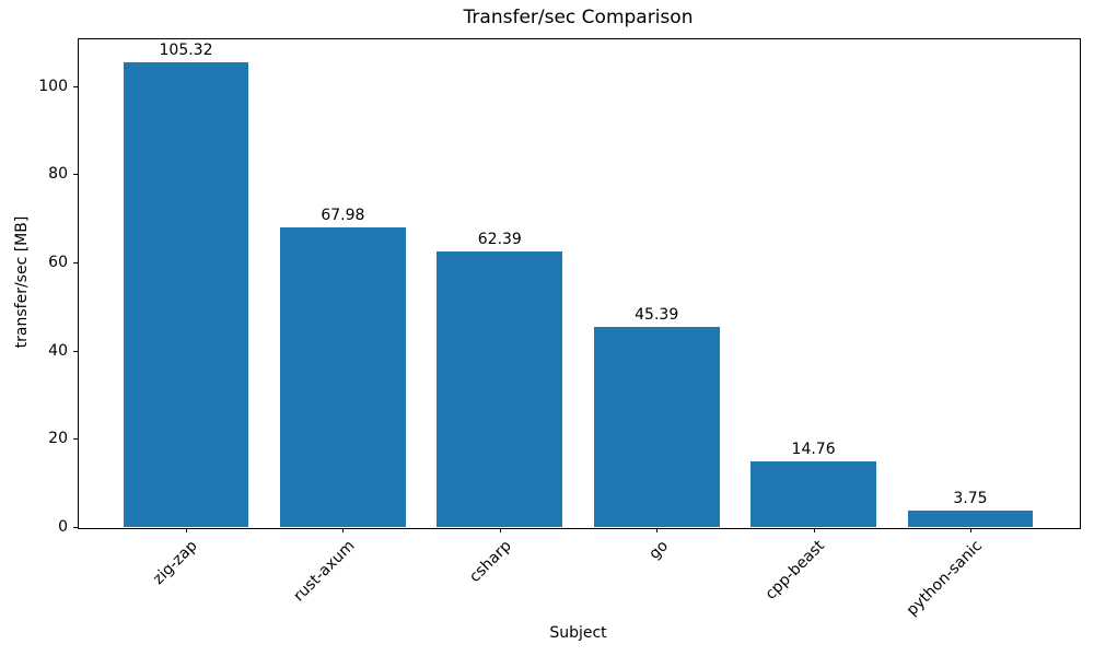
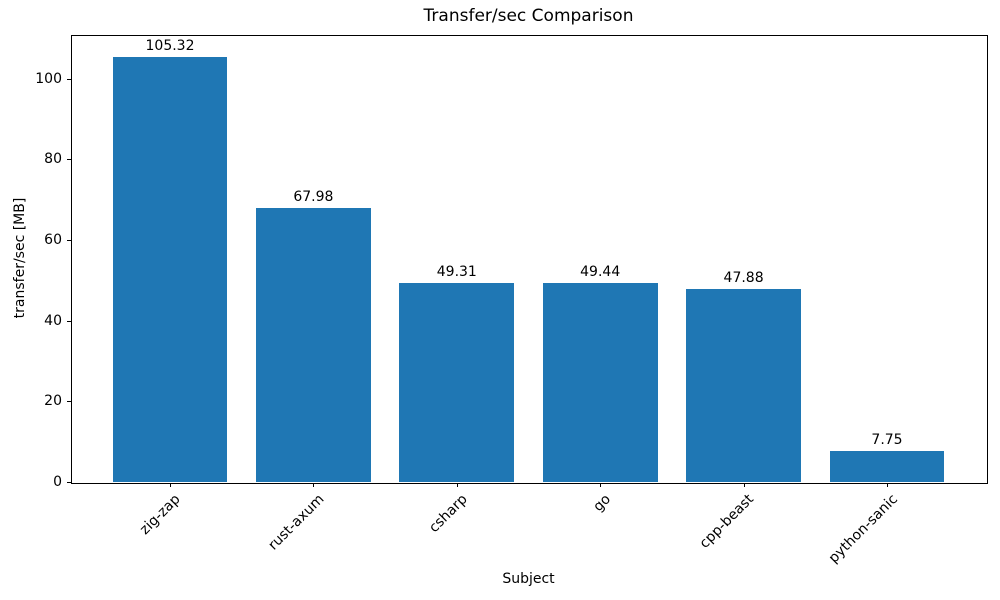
csharp: 62.39 -> 49.31
go: 45.39 -> 49.44
cpp-beast: 14.76 -> 47.88
python-sanic: 3.75 -> 7.75
